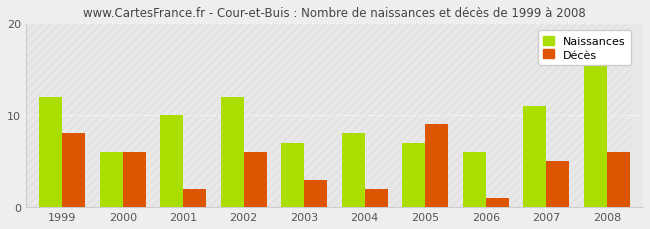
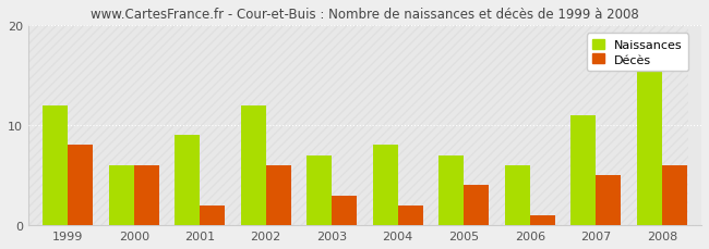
Naissances/2001: 10 -> 9
Décès/2005: 9 -> 4
